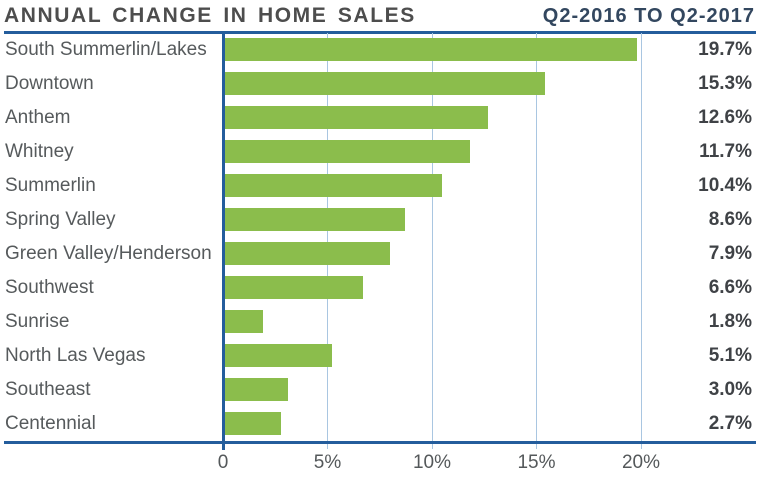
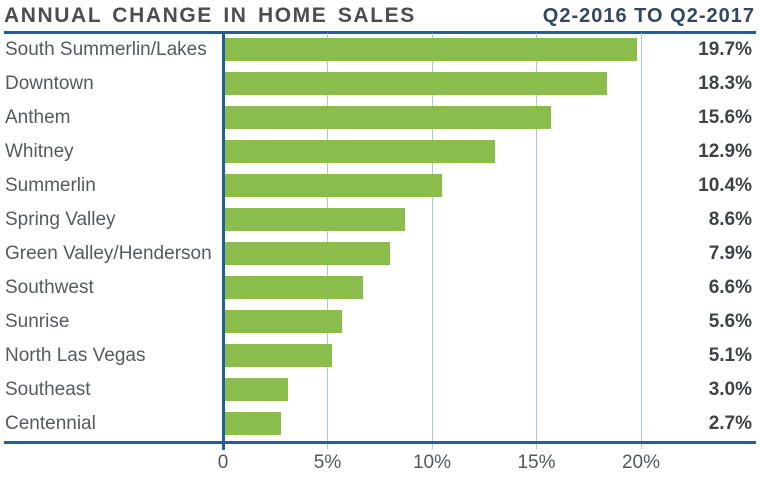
Downtown: 15.3% -> 18.3%
Anthem: 12.6% -> 15.6%
Whitney: 11.7% -> 12.9%
Sunrise: 1.8% -> 5.6%
